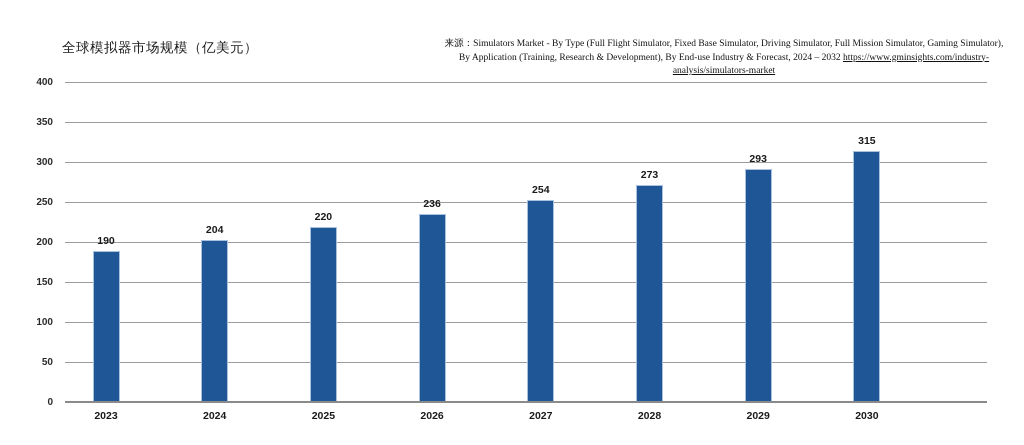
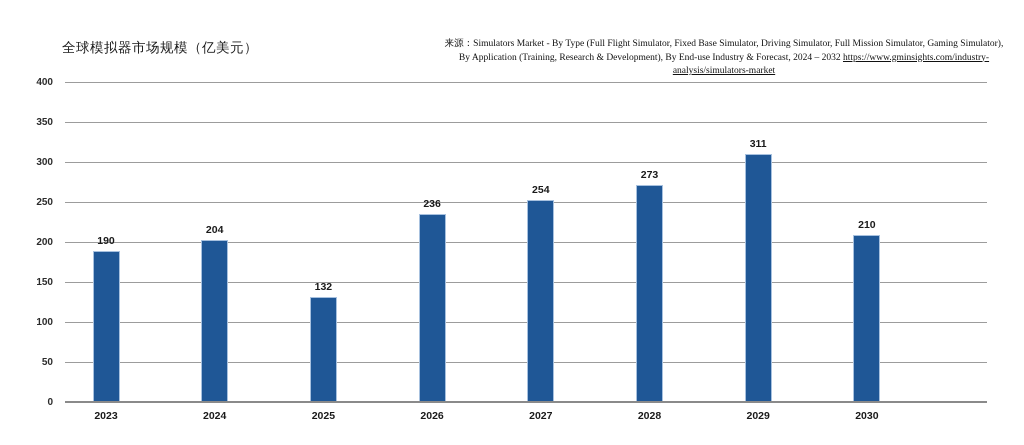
2025: 220 -> 132
2029: 293 -> 311
2030: 315 -> 210
